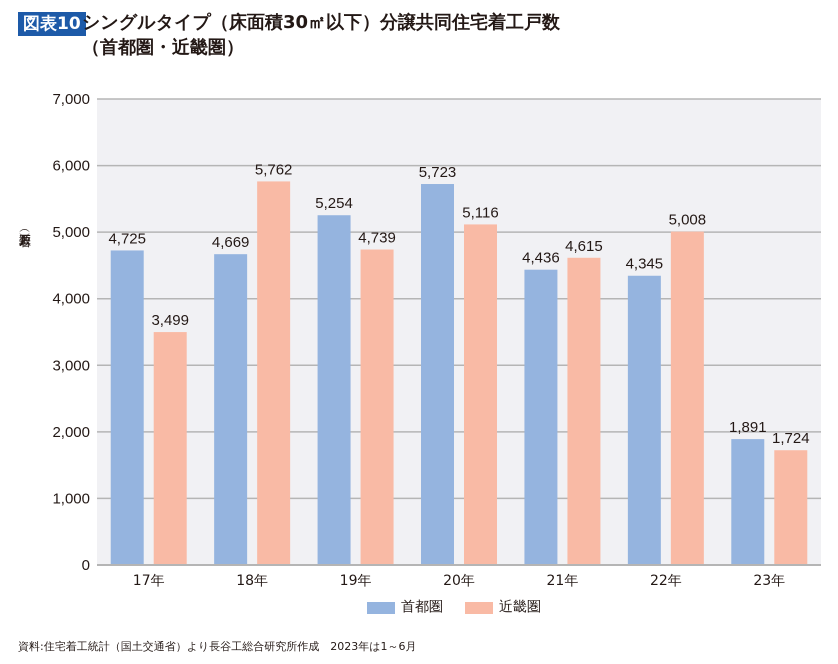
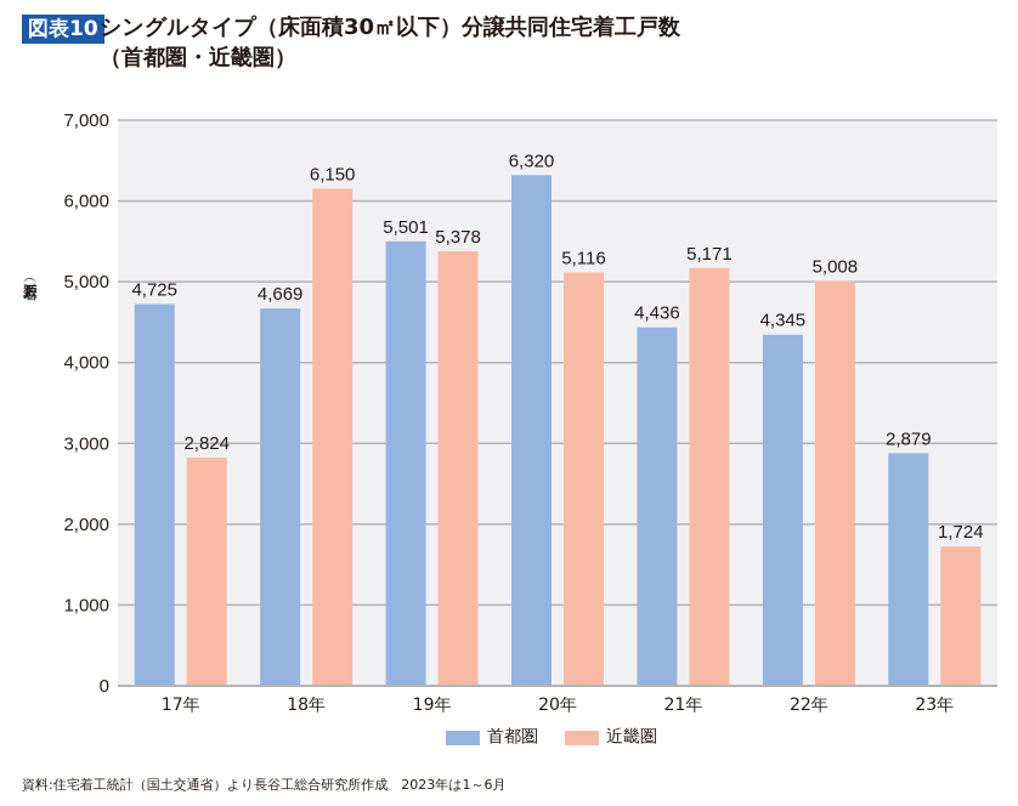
近畿圏/17年: 3,499 -> 2,824
近畿圏/18年: 5,762 -> 6,150
首都圏/19年: 5,254 -> 5,501
近畿圏/19年: 4,739 -> 5,378
首都圏/20年: 5,723 -> 6,320
近畿圏/21年: 4,615 -> 5,171
首都圏/23年: 1,891 -> 2,879
